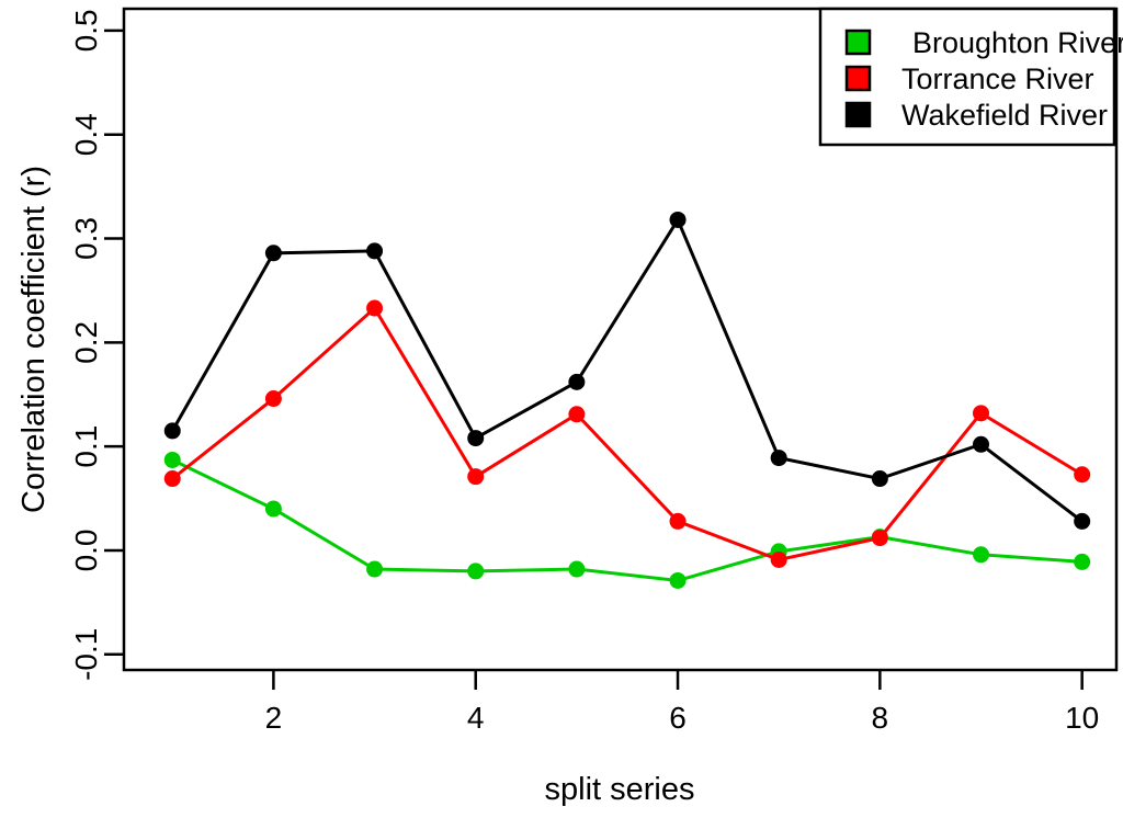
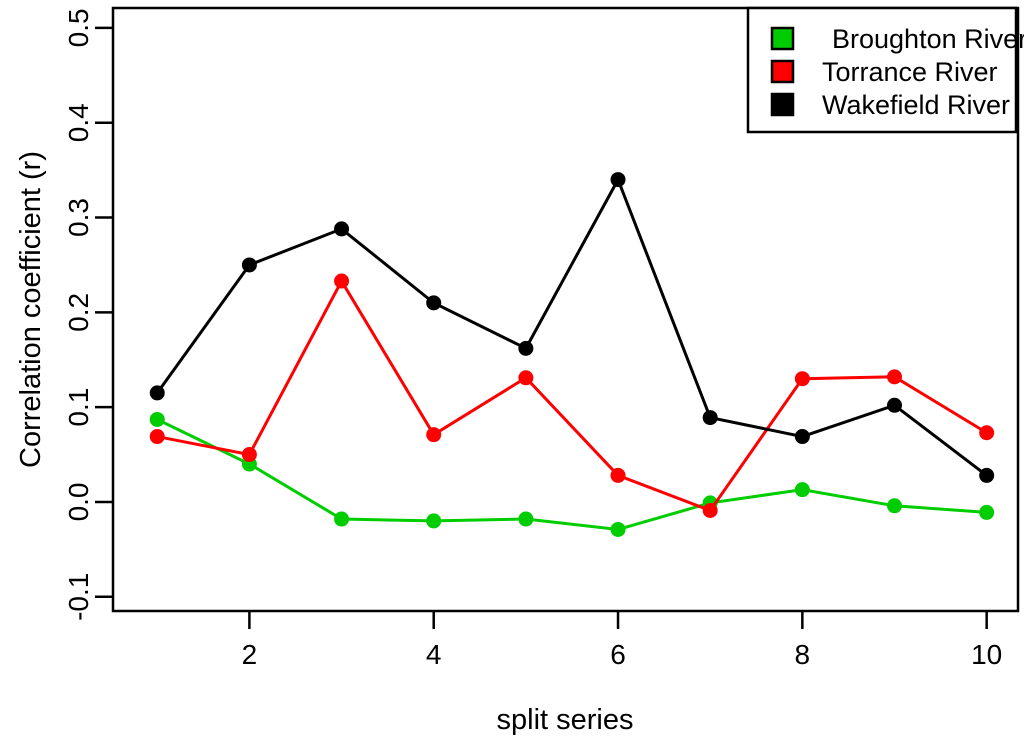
Torrance River/2: 0.15 -> 0.05
Wakefield River/2: 0.29 -> 0.25
Wakefield River/4: 0.11 -> 0.21
Wakefield River/6: 0.32 -> 0.34
Torrance River/8: 0.01 -> 0.13
